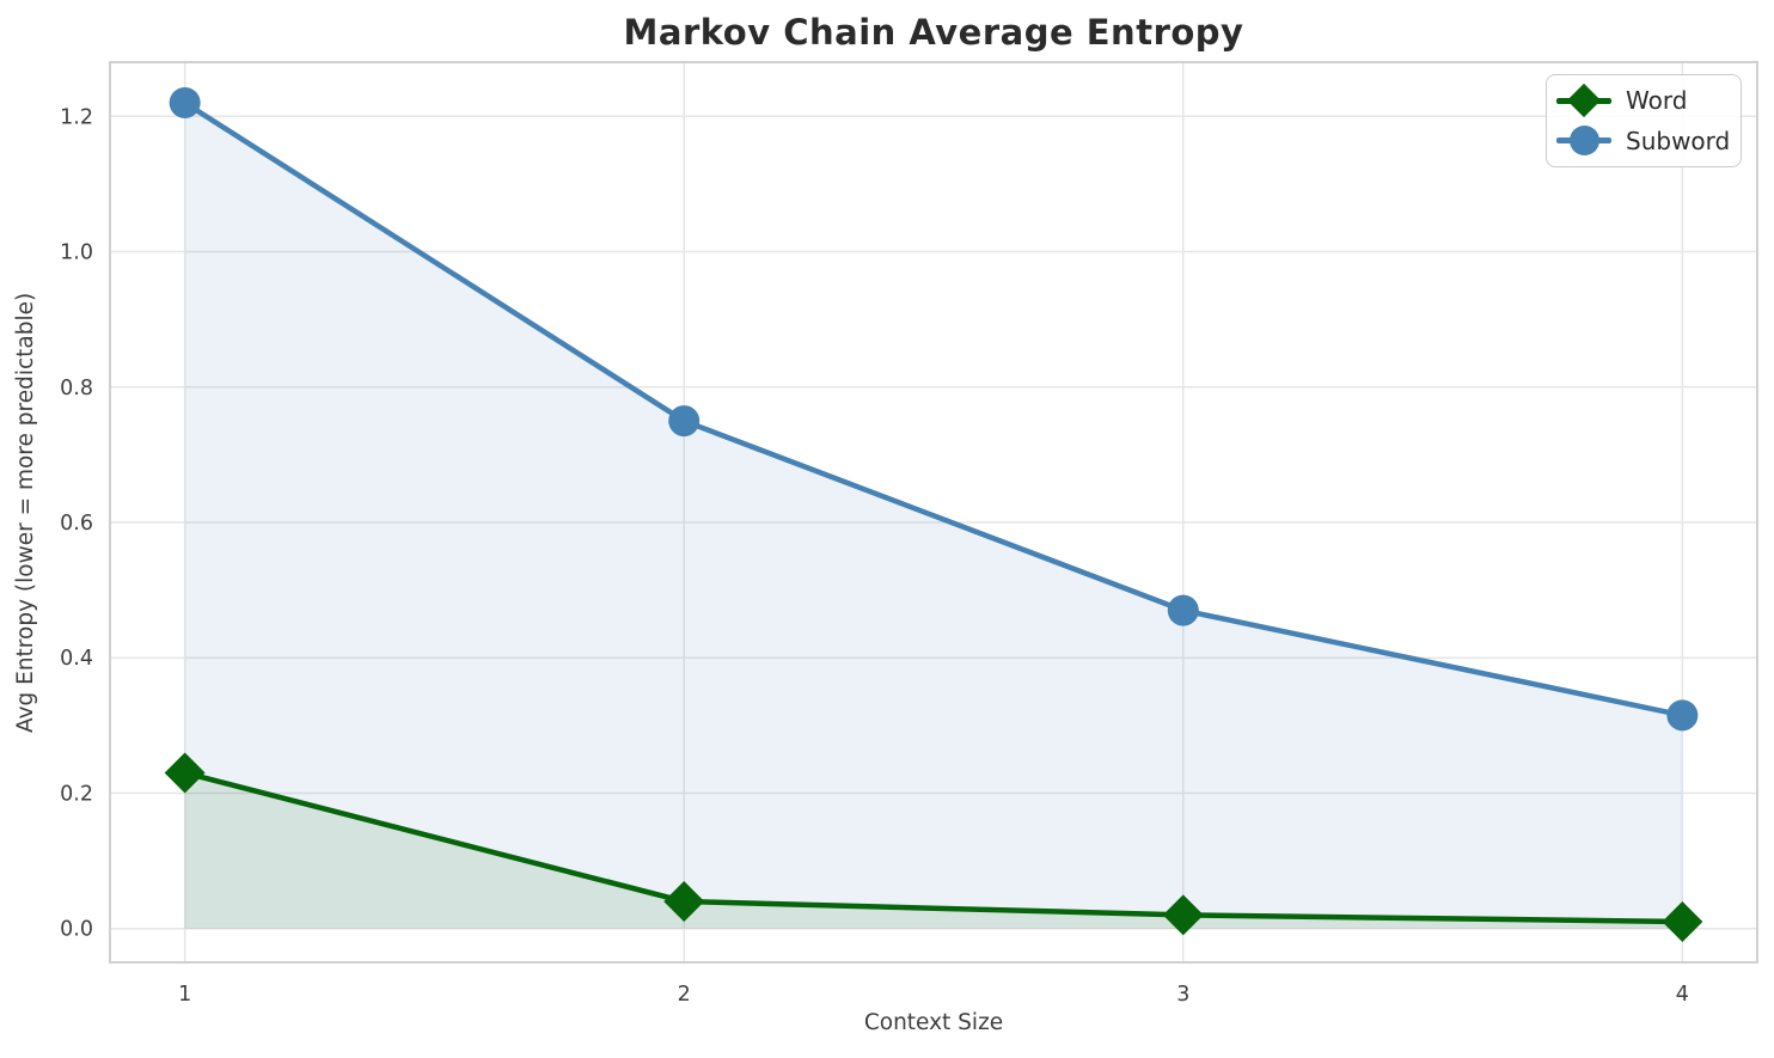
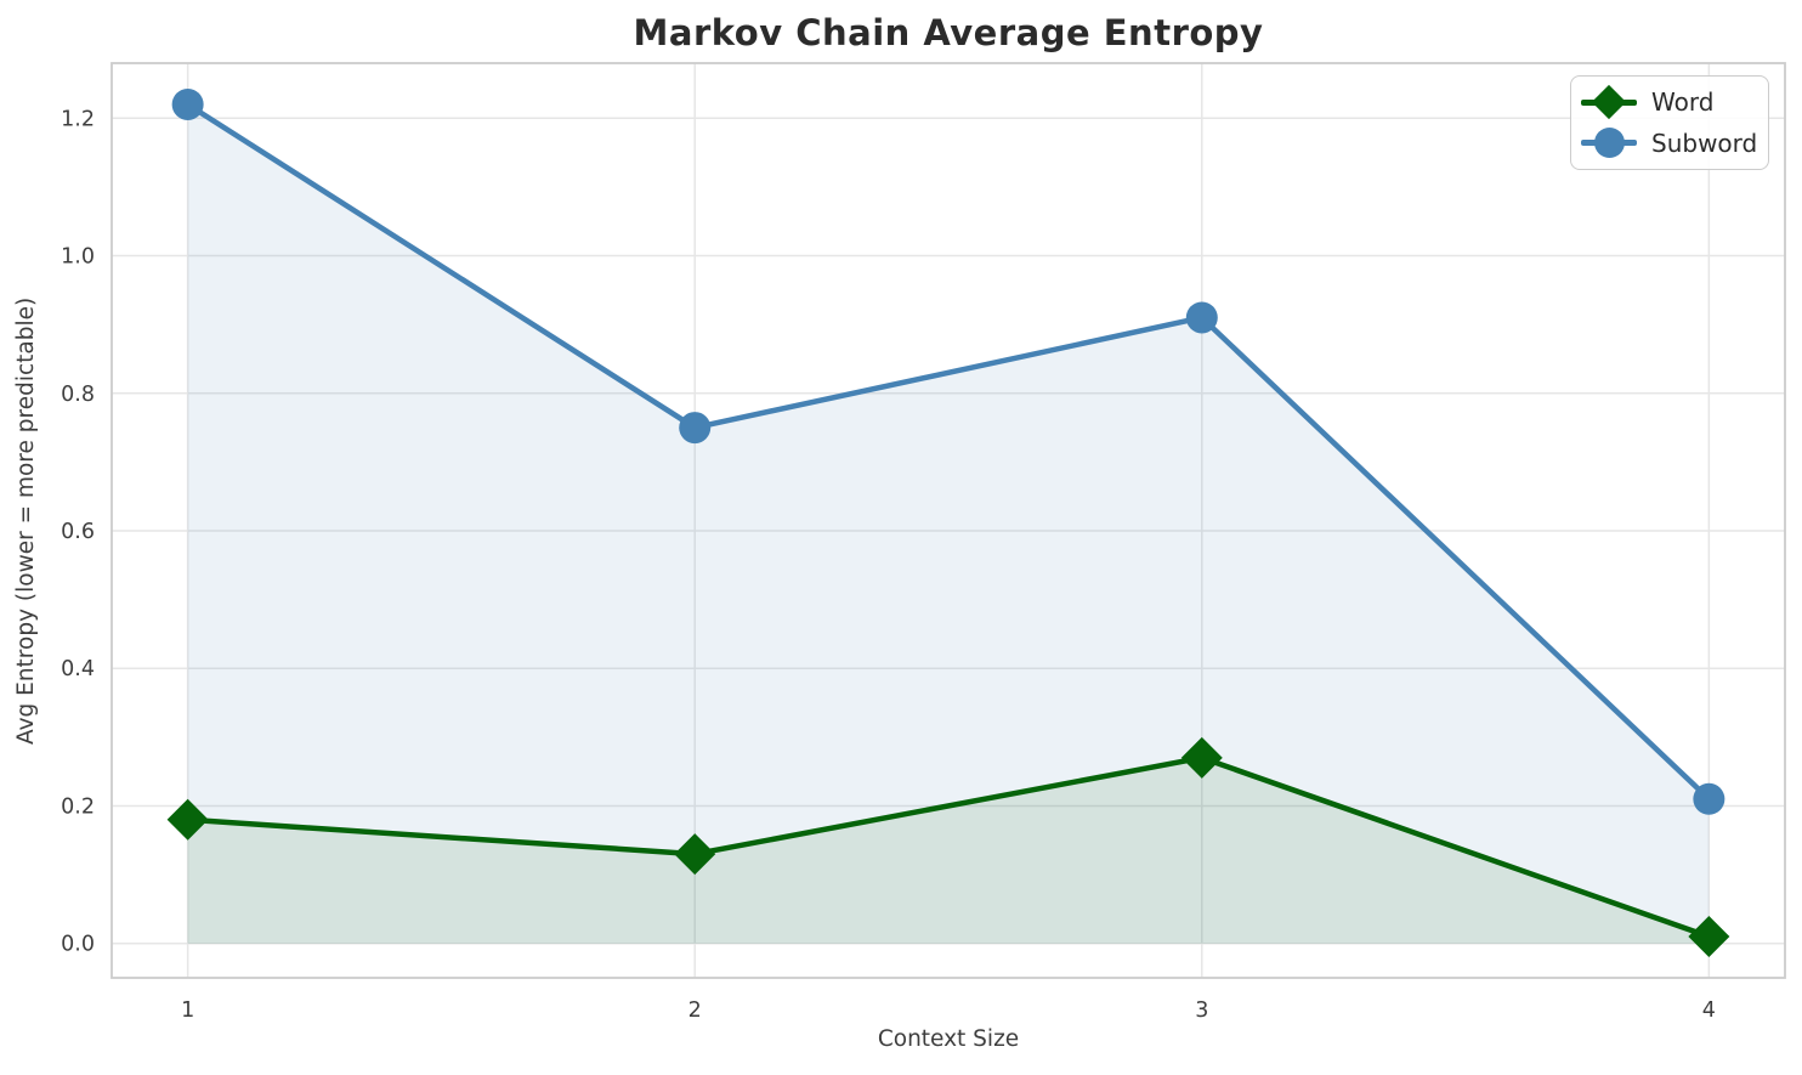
Word/1: 0.23 -> 0.18
Word/2: 0.04 -> 0.13
Word/3: 0.02 -> 0.27
Subword/3: 0.47 -> 0.91
Subword/4: 0.32 -> 0.21
